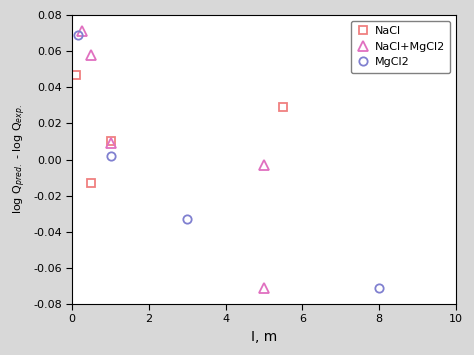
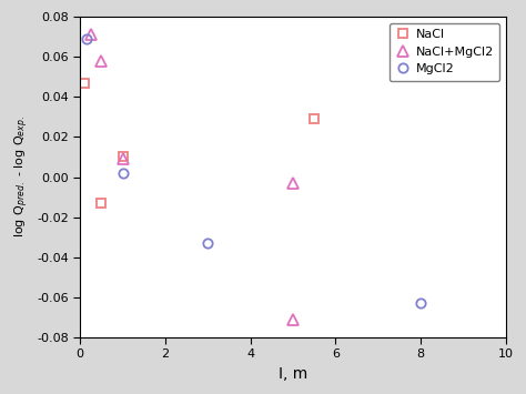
MgCl2/8: -0.071 -> -0.063
